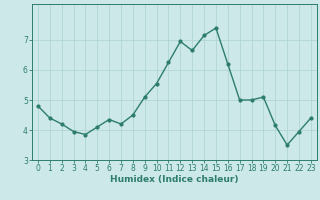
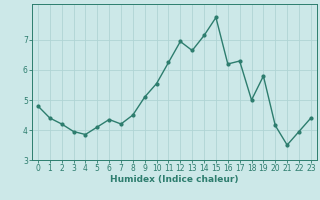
15: 7.40 -> 7.75
17: 5.00 -> 6.30
19: 5.10 -> 5.80
